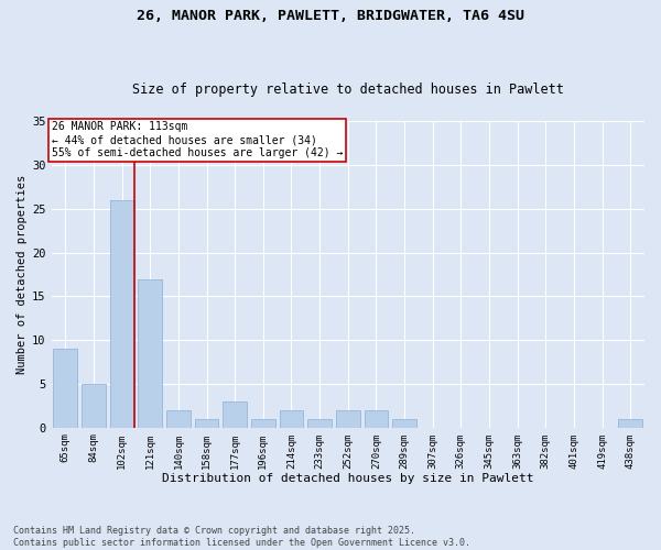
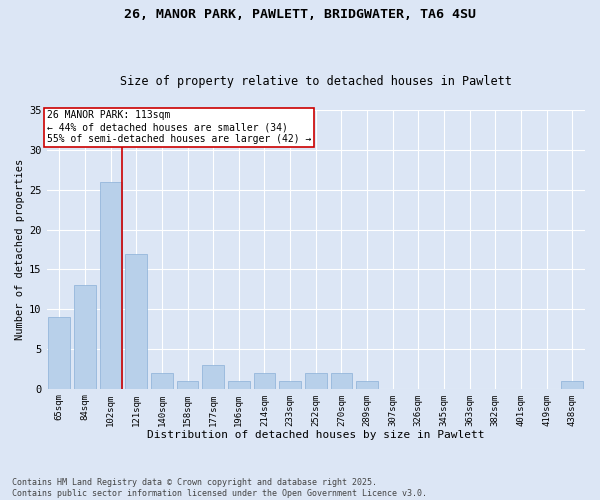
84sqm: 5 -> 13
